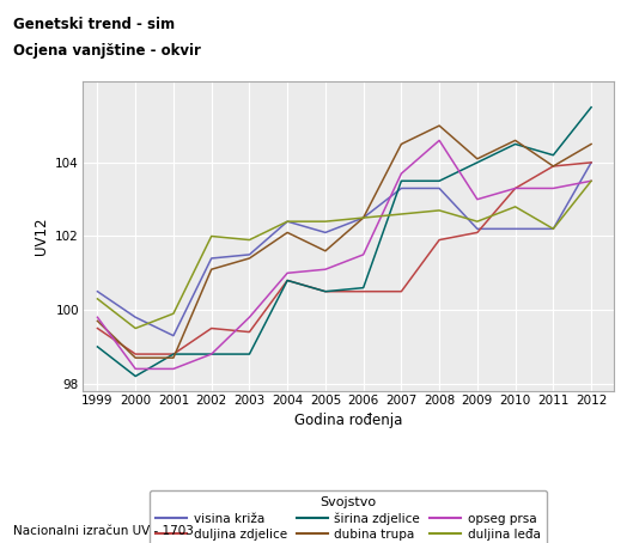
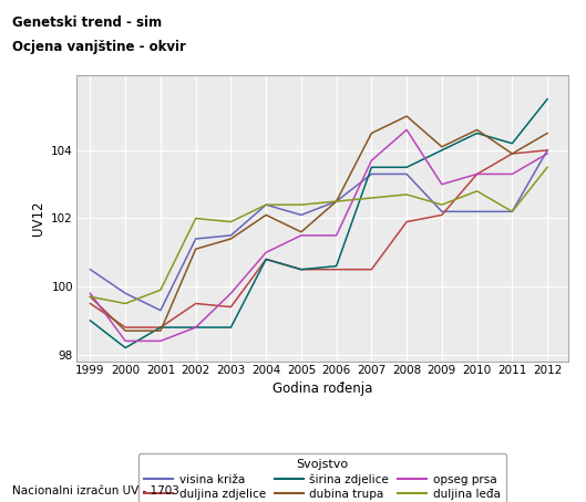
duljina leđa/1999: 100.3 -> 99.7
opseg prsa/2005: 101.1 -> 101.5
opseg prsa/2012: 103.5 -> 103.9
